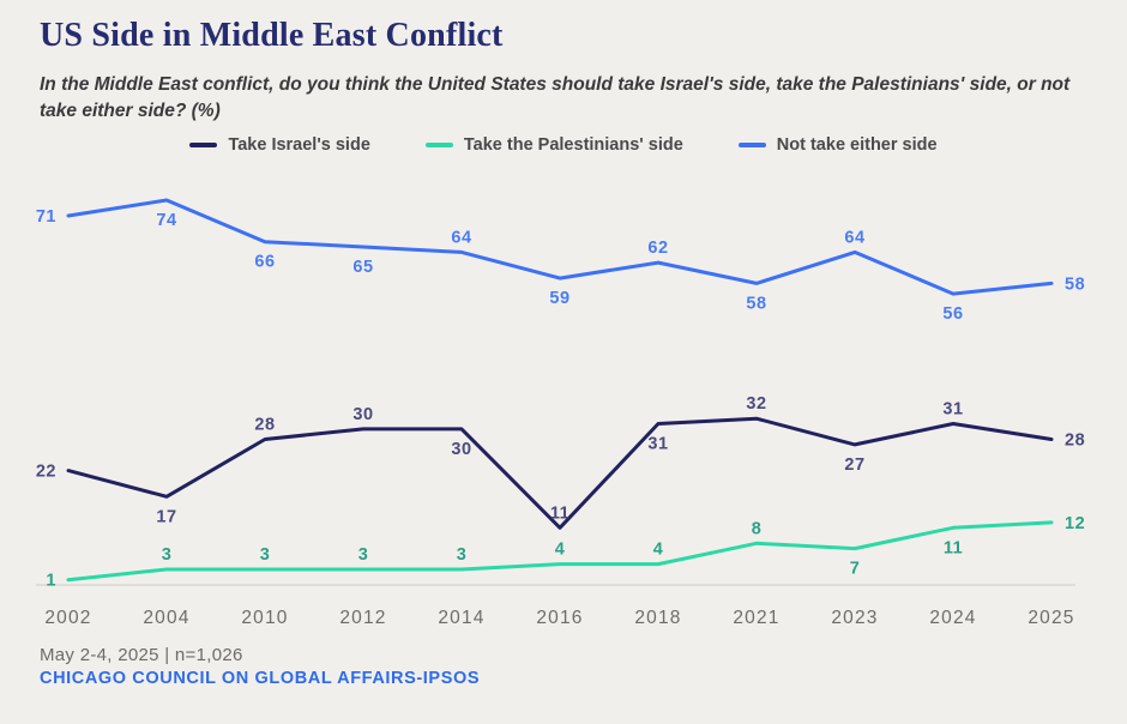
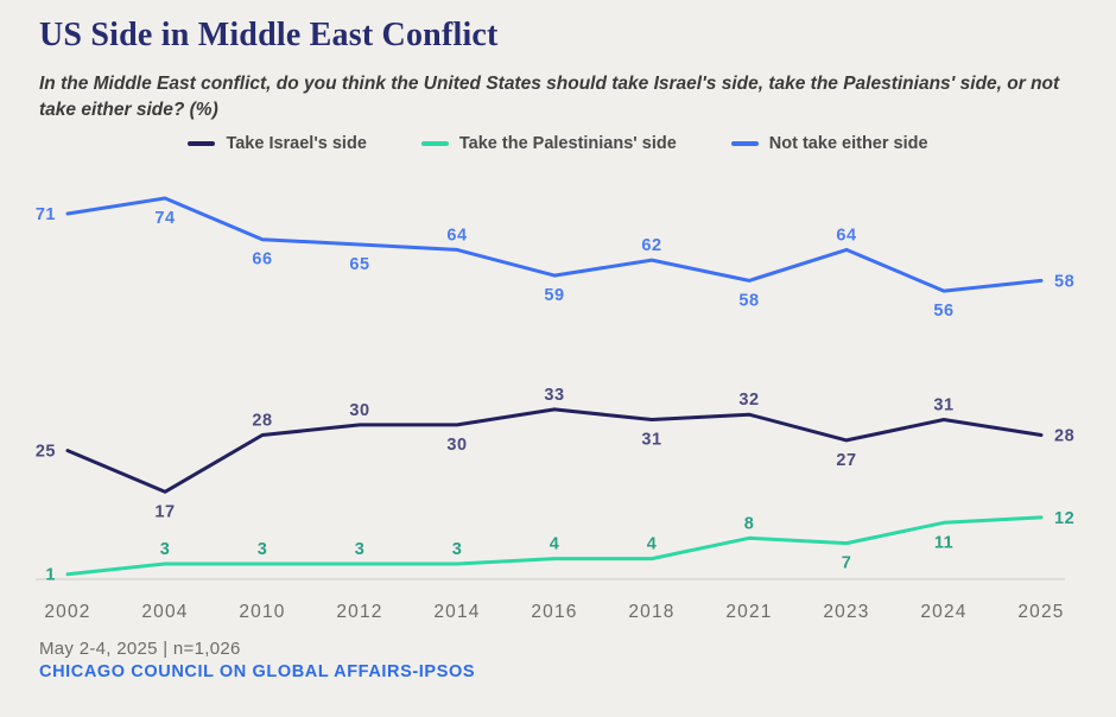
Take Israel's side/2002: 22 -> 25
Take Israel's side/2016: 11 -> 33
